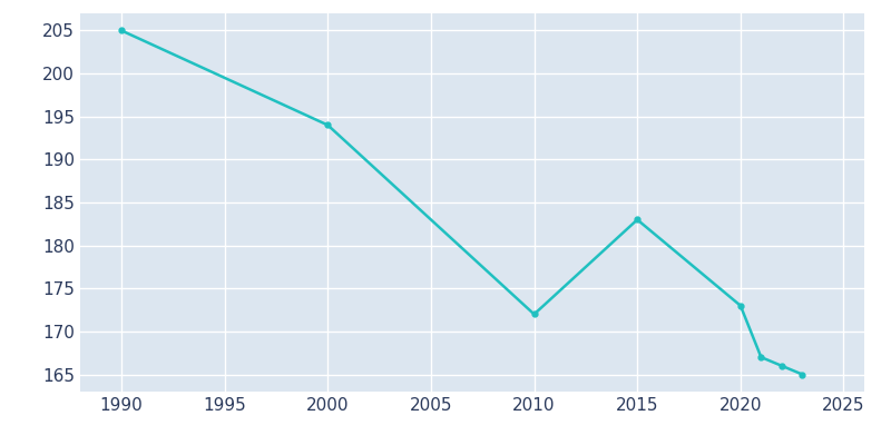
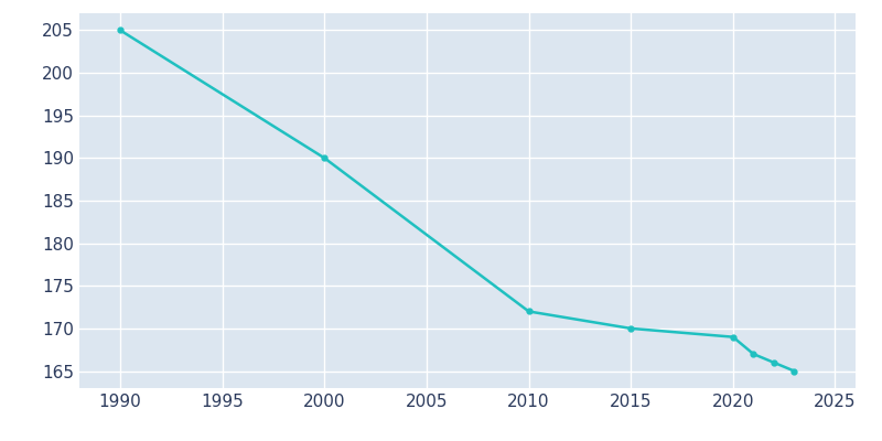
2000: 194 -> 190
2015: 183 -> 170
2020: 173 -> 169
